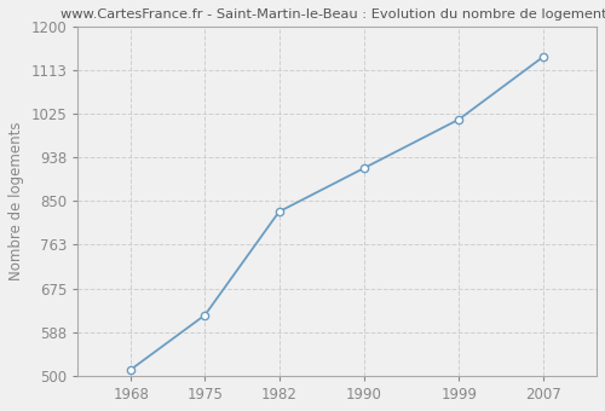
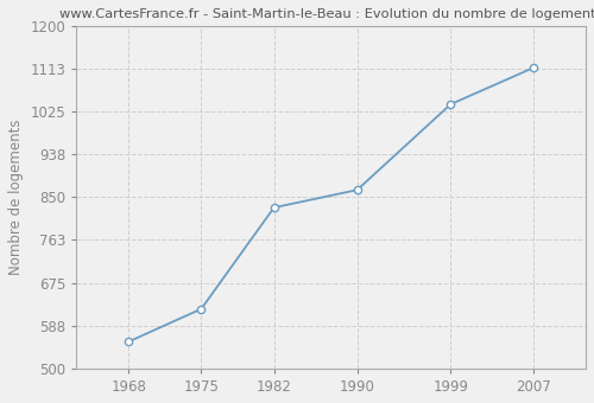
1968: 513 -> 555
1990: 916 -> 865
1999: 1014 -> 1040
2007: 1140 -> 1115
